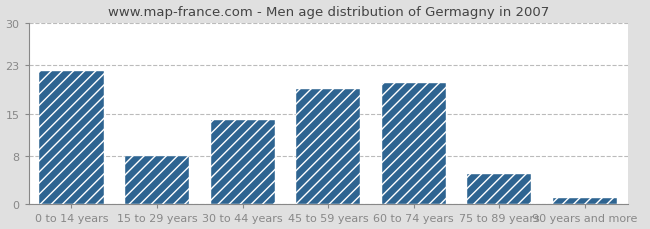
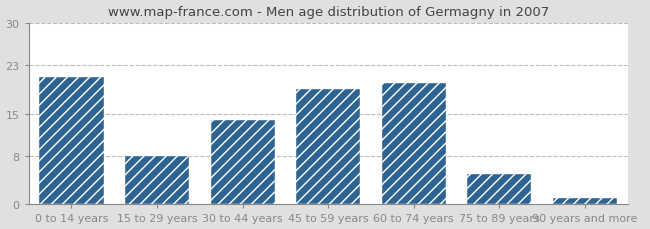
0 to 14 years: 22 -> 21
